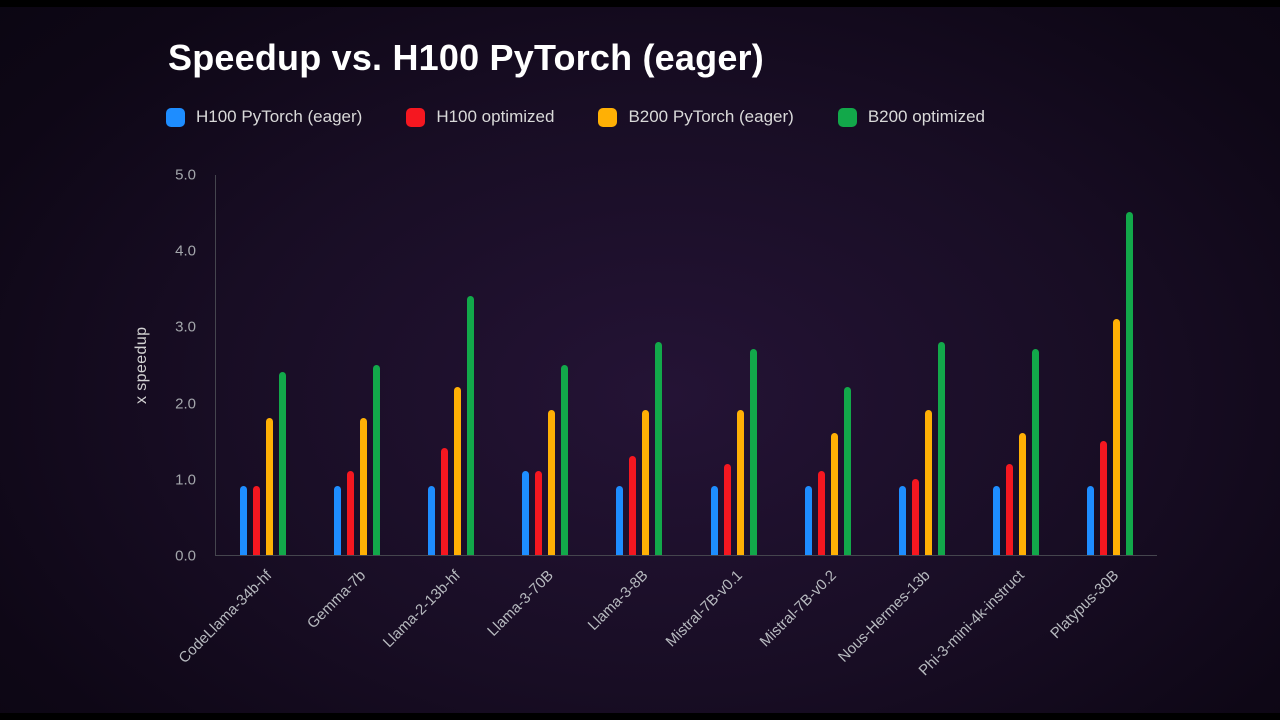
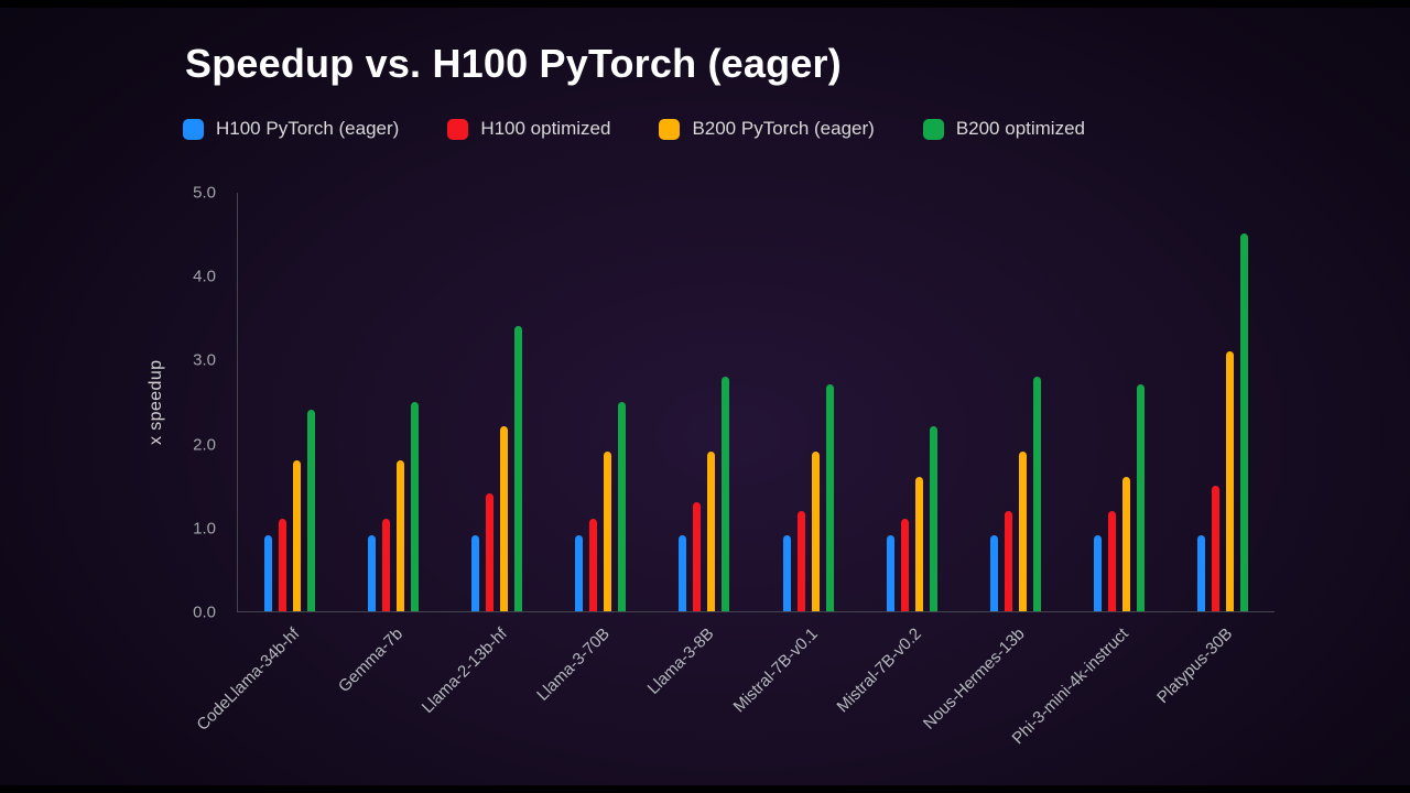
H100 optimized/CodeLlama-34b-hf: 0.9 -> 1.1
H100 PyTorch (eager)/Llama-3-70B: 1.1 -> 0.9
H100 optimized/Nous-Hermes-13b: 1.0 -> 1.2
